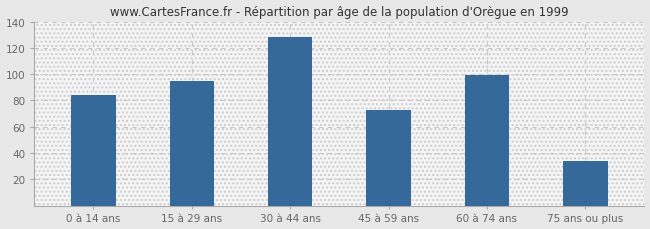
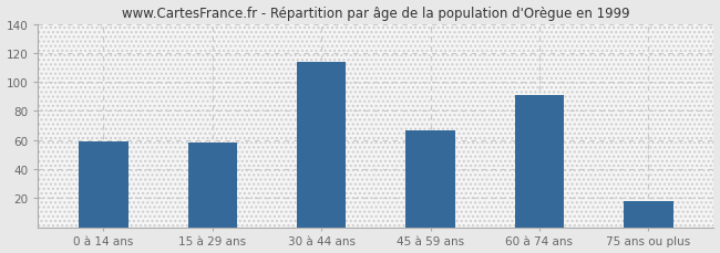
0 à 14 ans: 84 -> 59
15 à 29 ans: 95 -> 58
30 à 44 ans: 128 -> 114
45 à 59 ans: 73 -> 67
60 à 74 ans: 99 -> 91
75 ans ou plus: 34 -> 18
